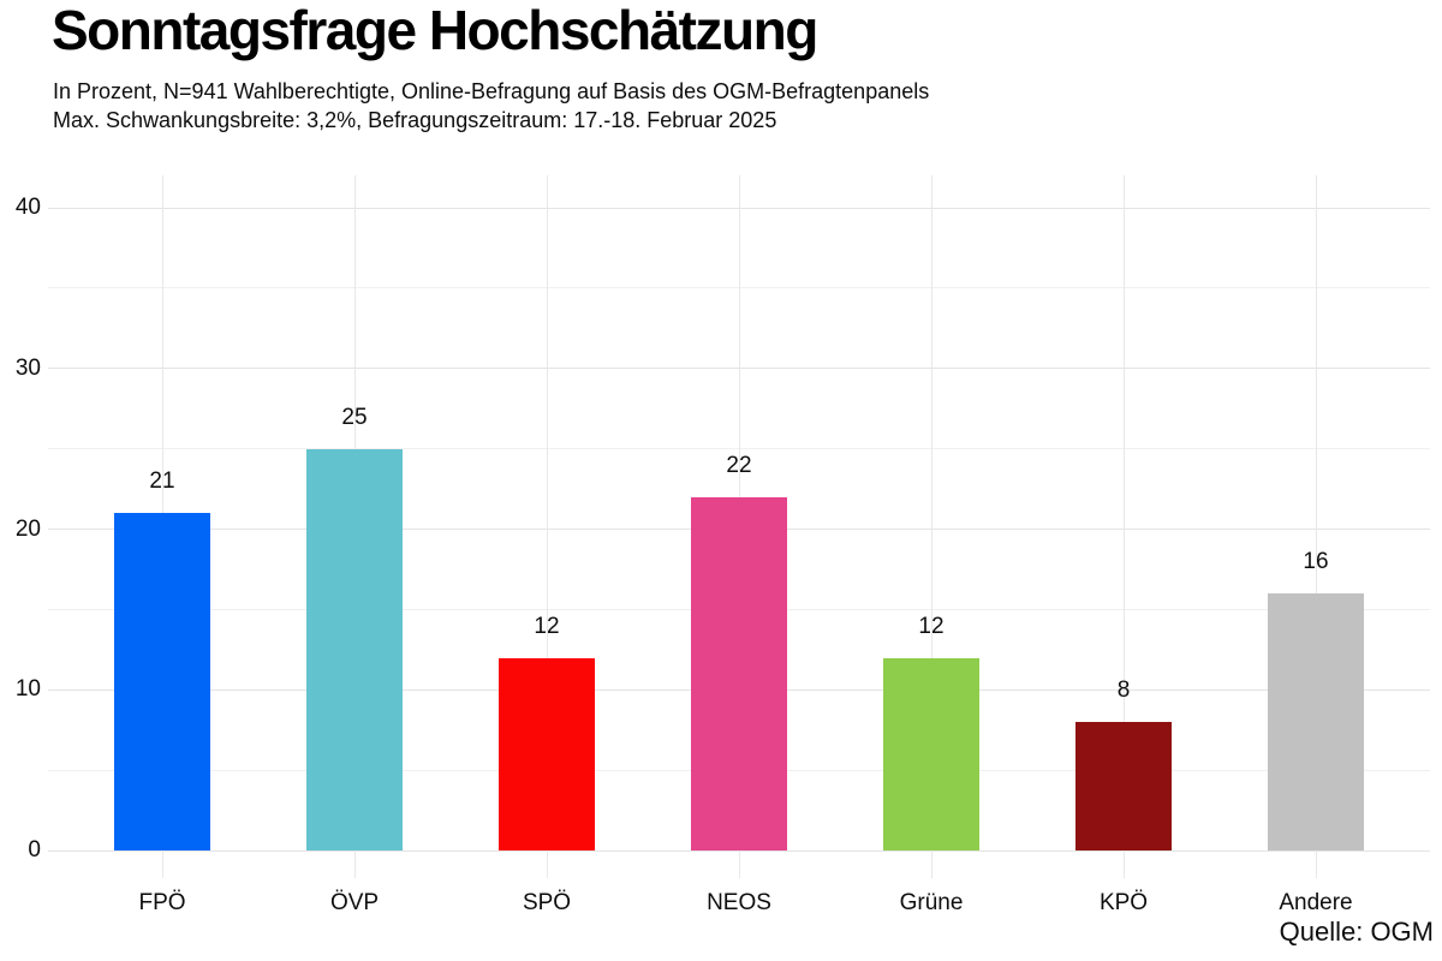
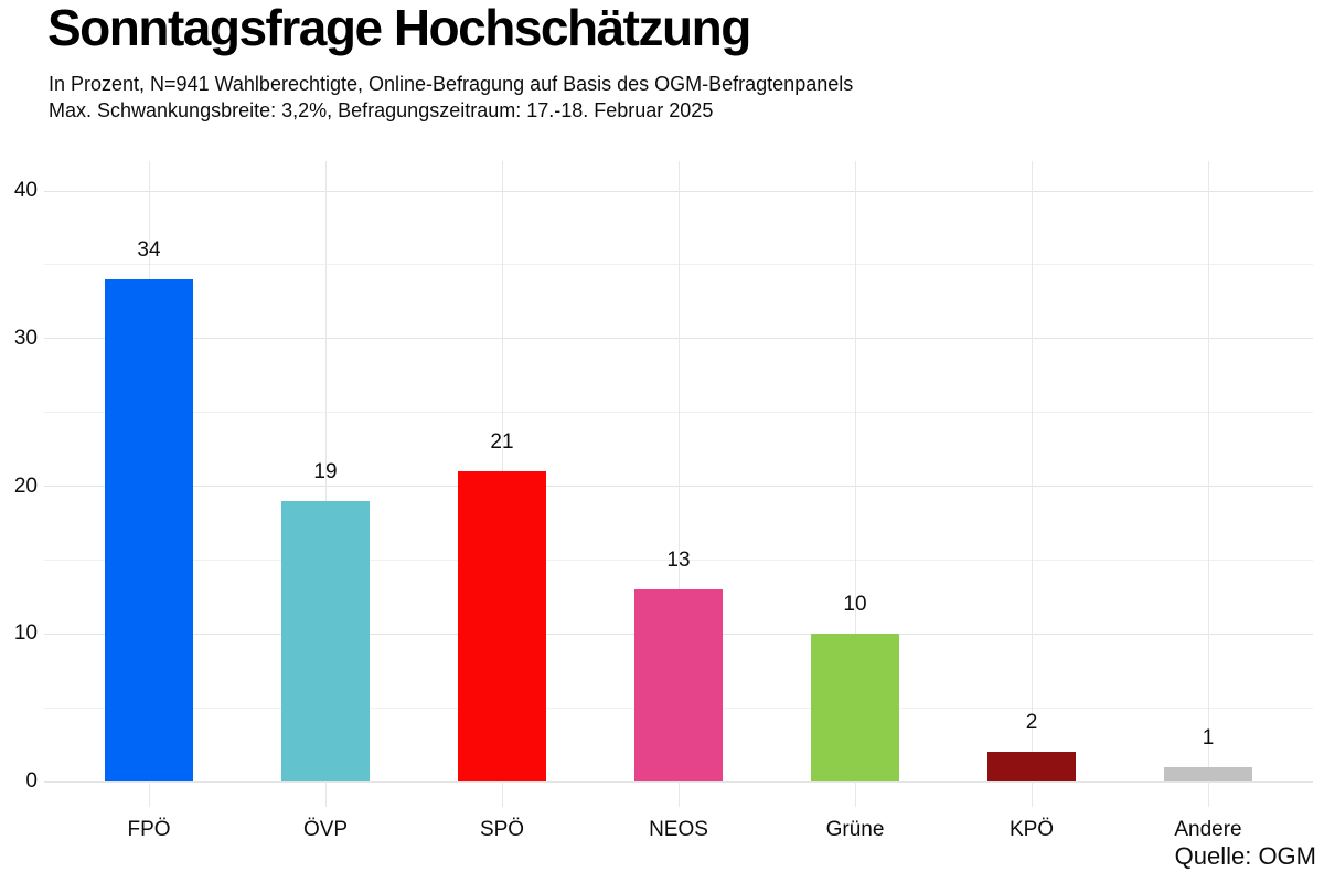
FPÖ: 21 -> 34
ÖVP: 25 -> 19
SPÖ: 12 -> 21
NEOS: 22 -> 13
Grüne: 12 -> 10
KPÖ: 8 -> 2
Andere: 16 -> 1
